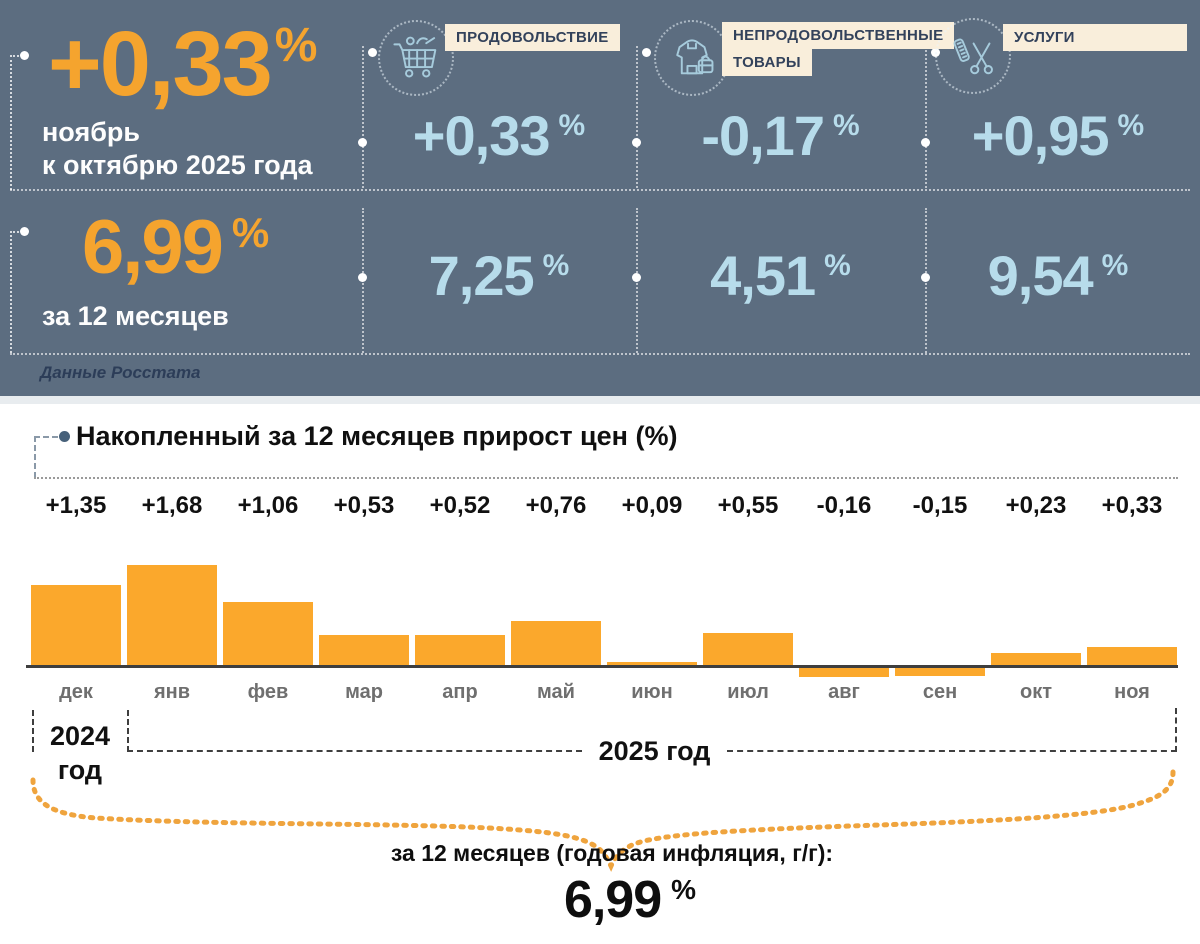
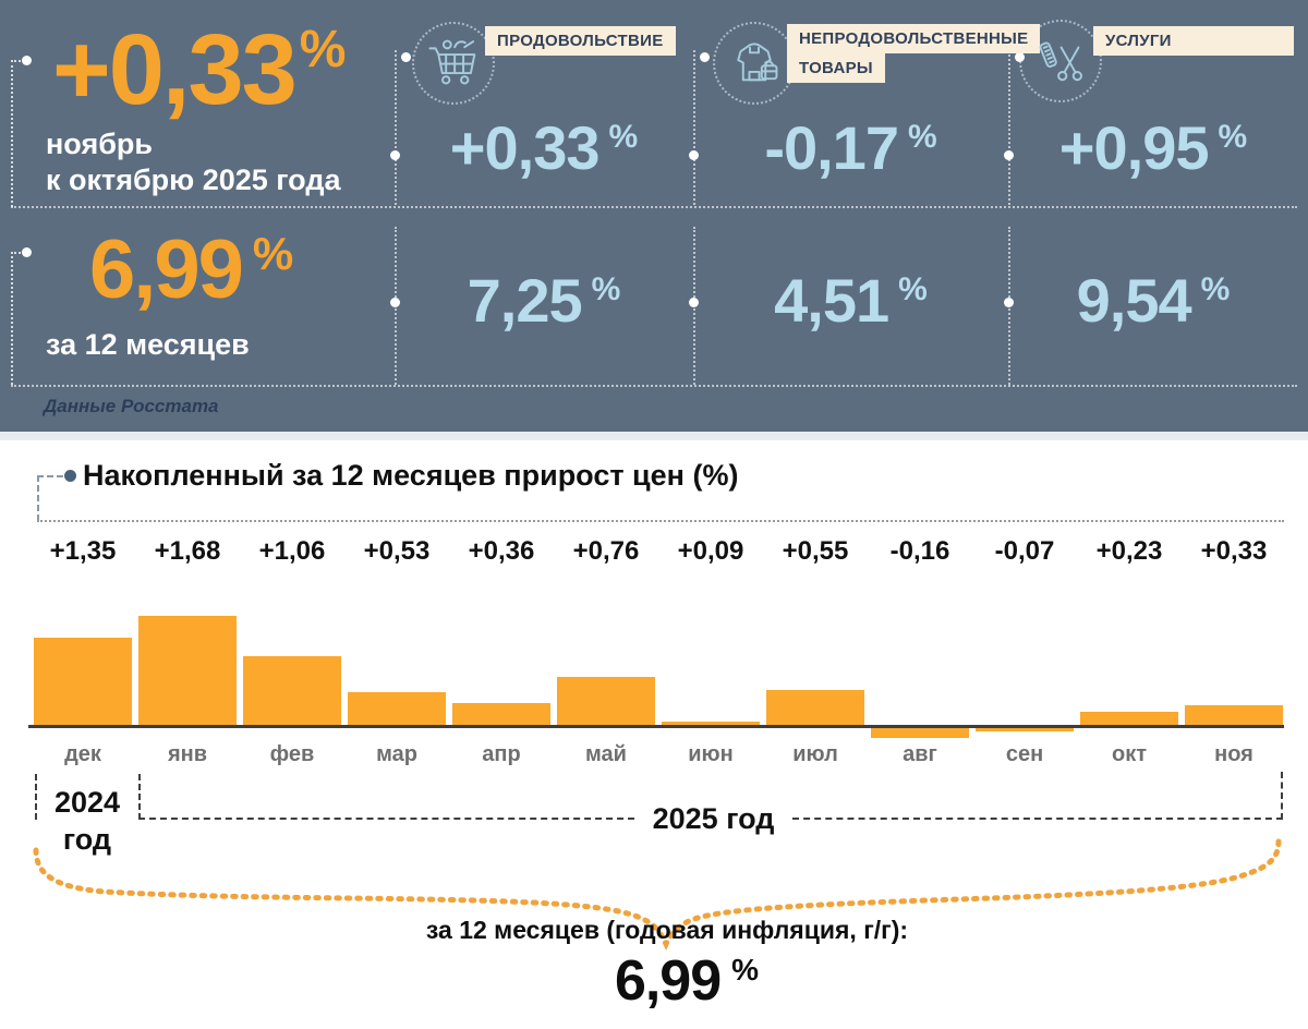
апр: +0,52 -> +0,36
сен: -0,15 -> -0,07
